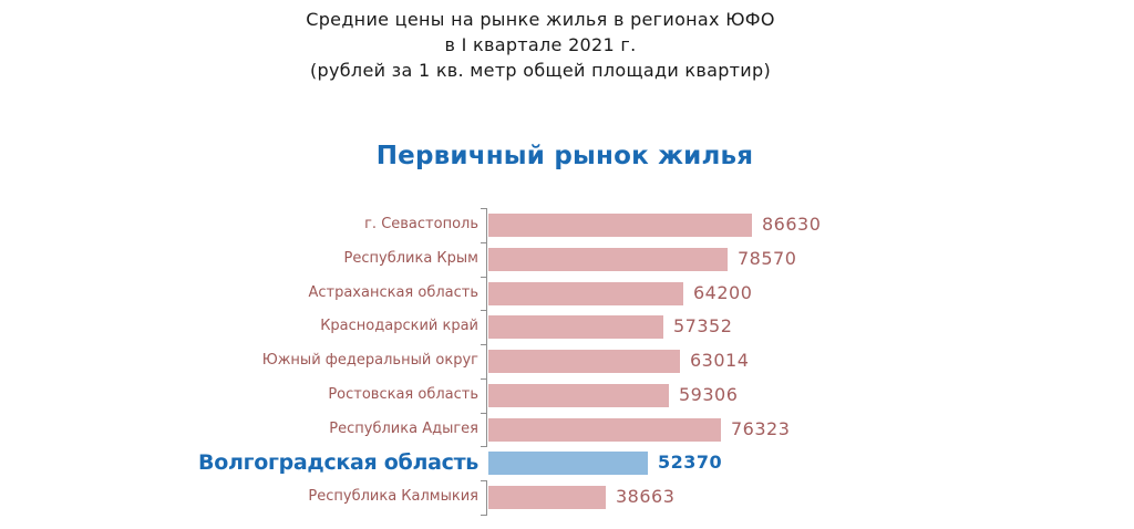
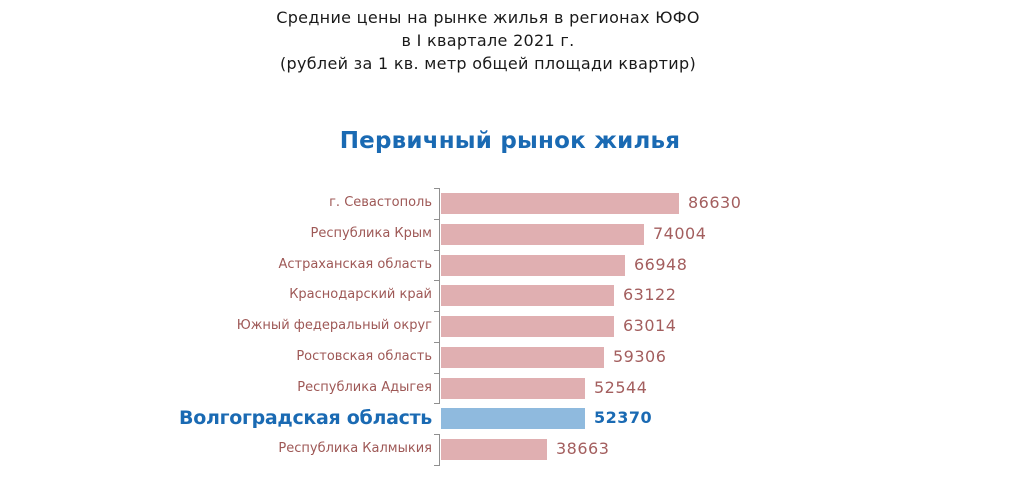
Республика Крым: 78570 -> 74004
Астраханская область: 64200 -> 66948
Краснодарский край: 57352 -> 63122
Республика Адыгея: 76323 -> 52544
